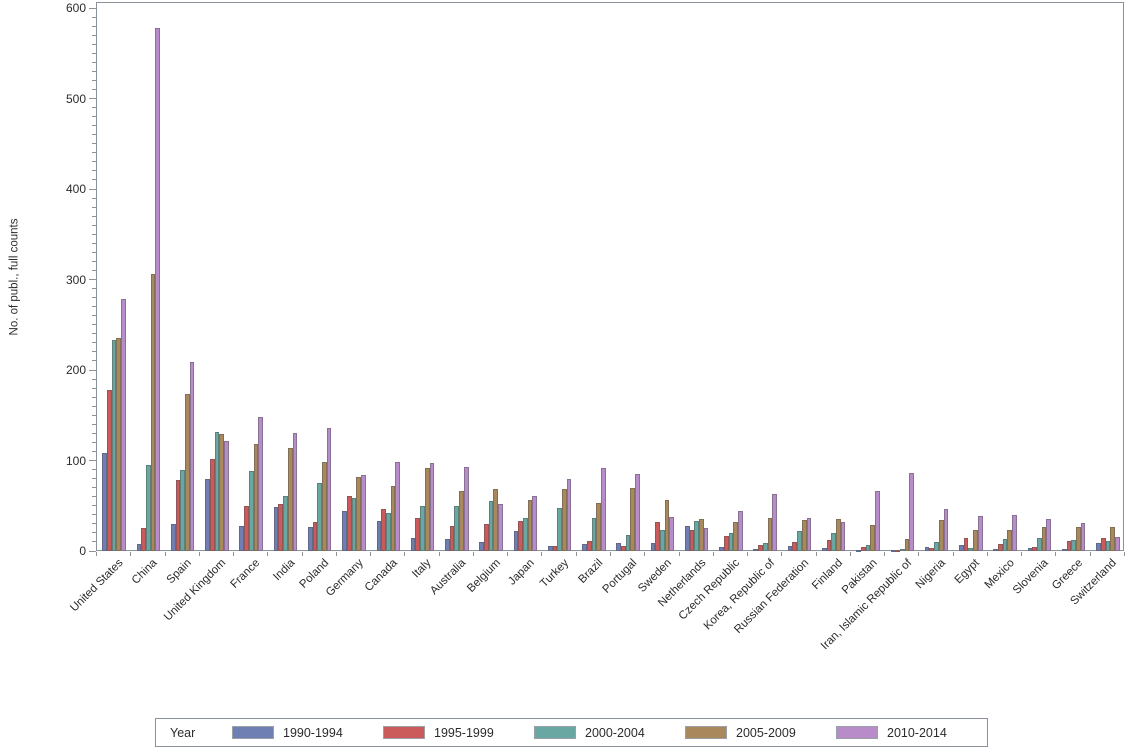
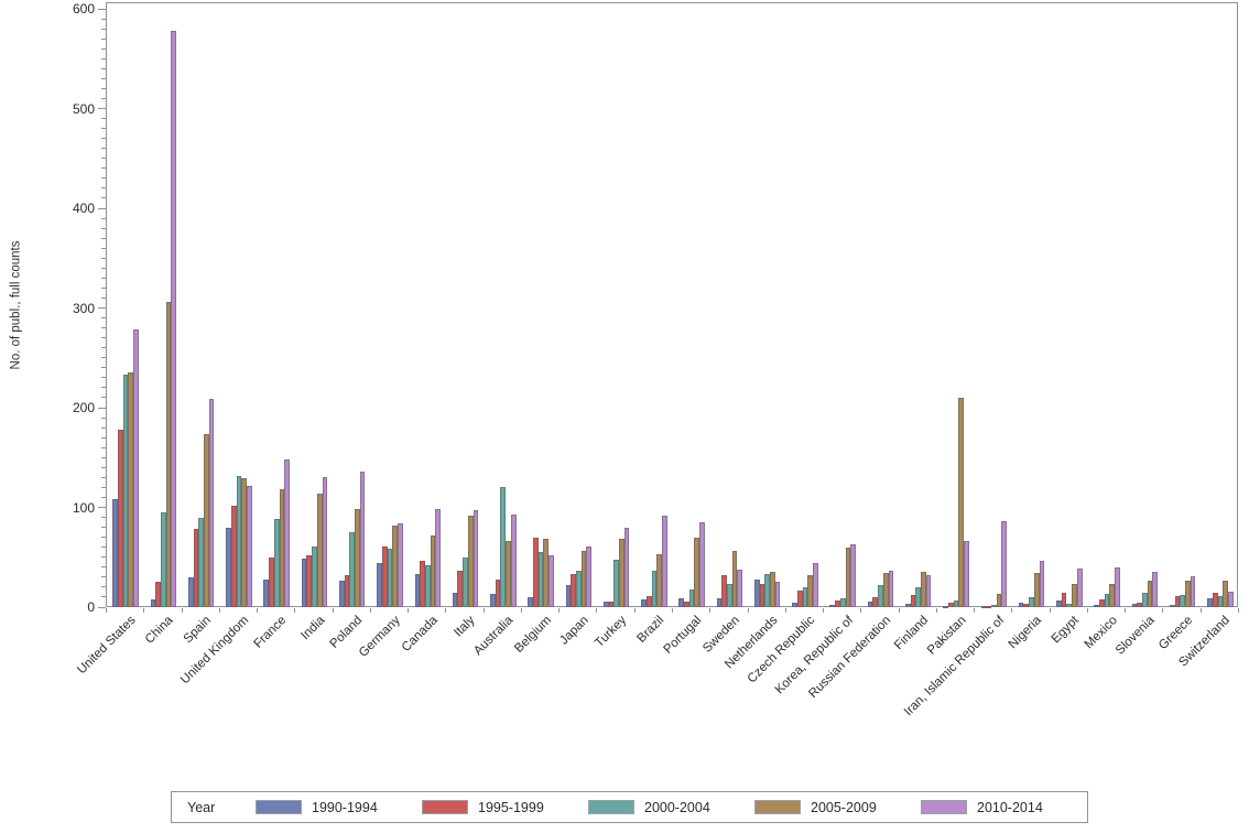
2000-2004/Australia: 50 -> 120
1995-1999/Belgium: 30 -> 70
2005-2009/Korea, Republic of: 40 -> 60
2005-2009/Pakistan: 30 -> 210
